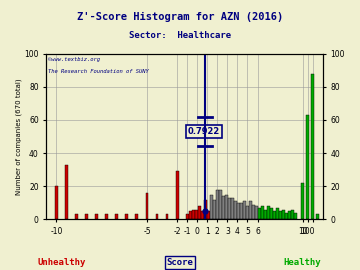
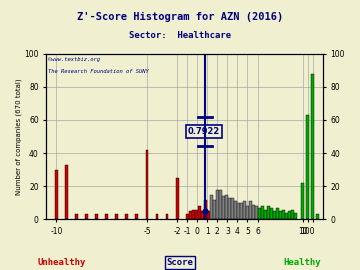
-10: 20 -> 30
-5: 16 -> 42
-2: 29 -> 25
